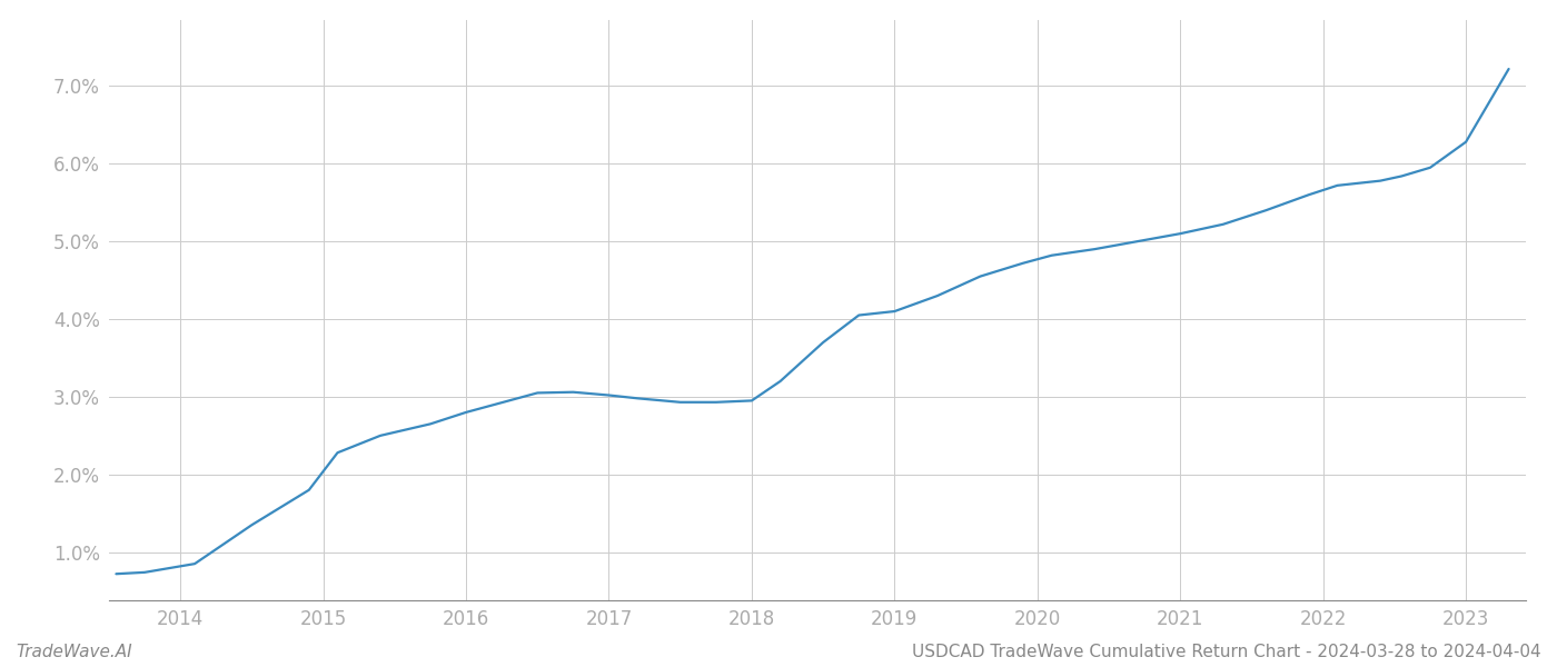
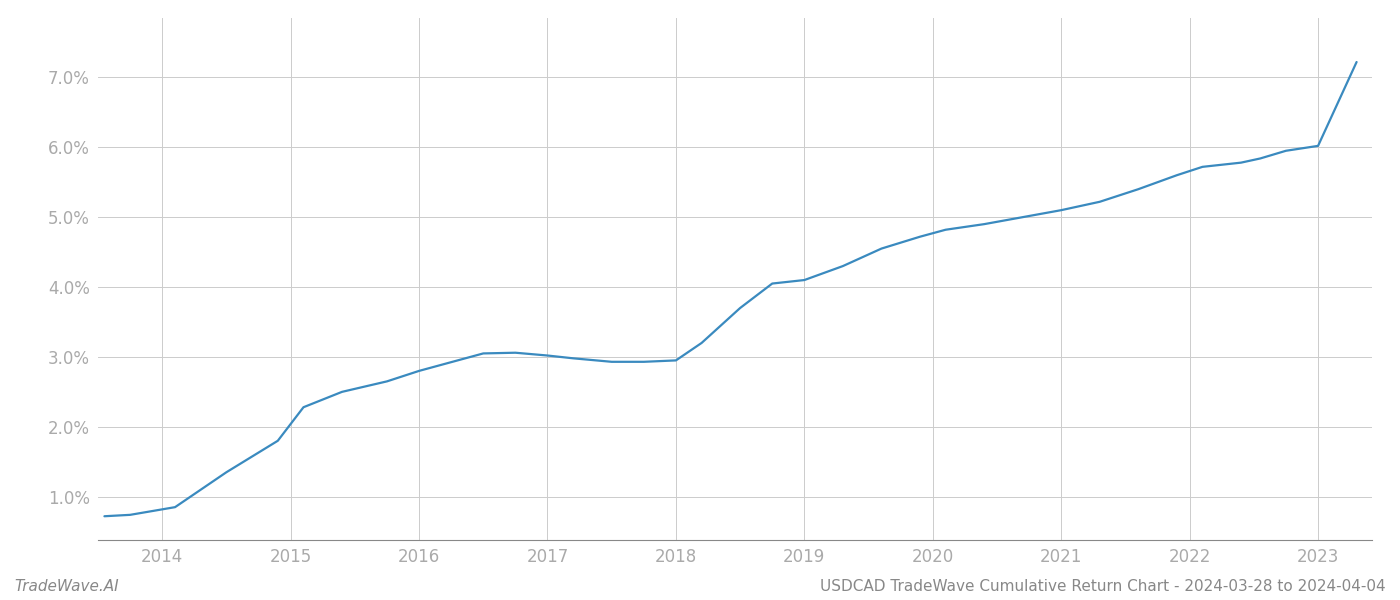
2023: 6.28% -> 6.02%
